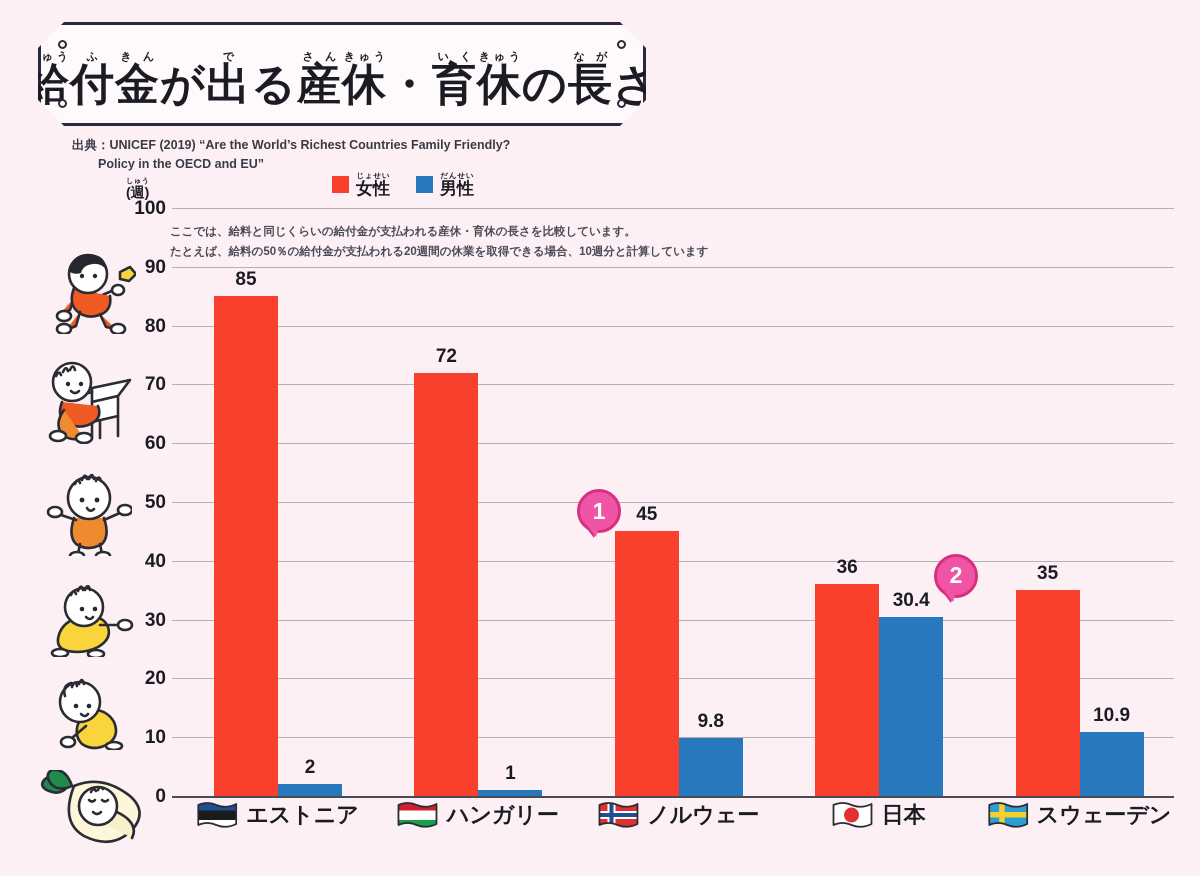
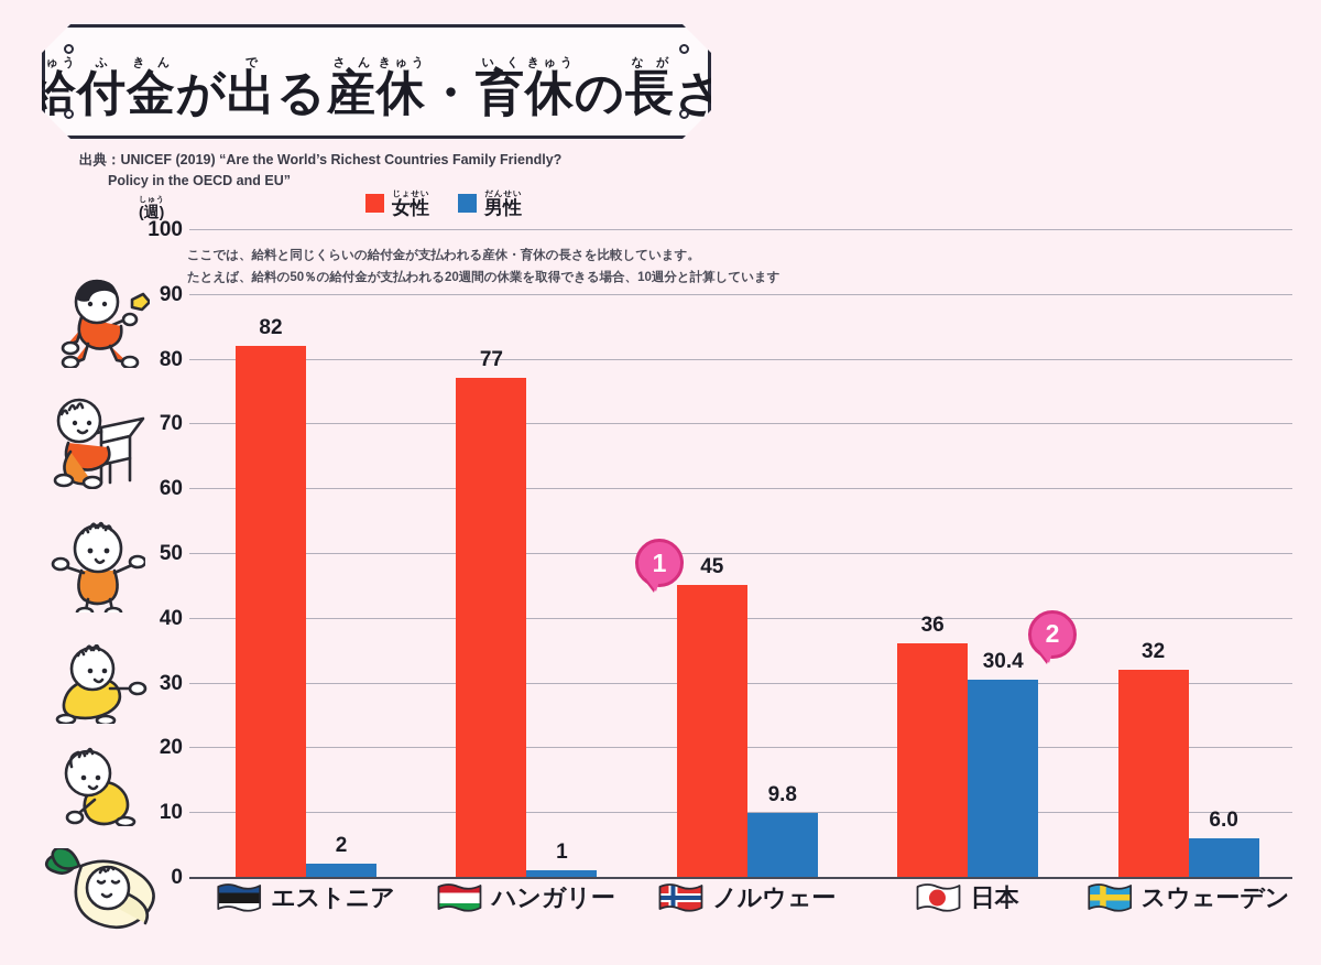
女性/エストニア: 85 -> 82
女性/ハンガリー: 72 -> 77
女性/スウェーデン: 35 -> 32
男性/スウェーデン: 10.9 -> 6.0
